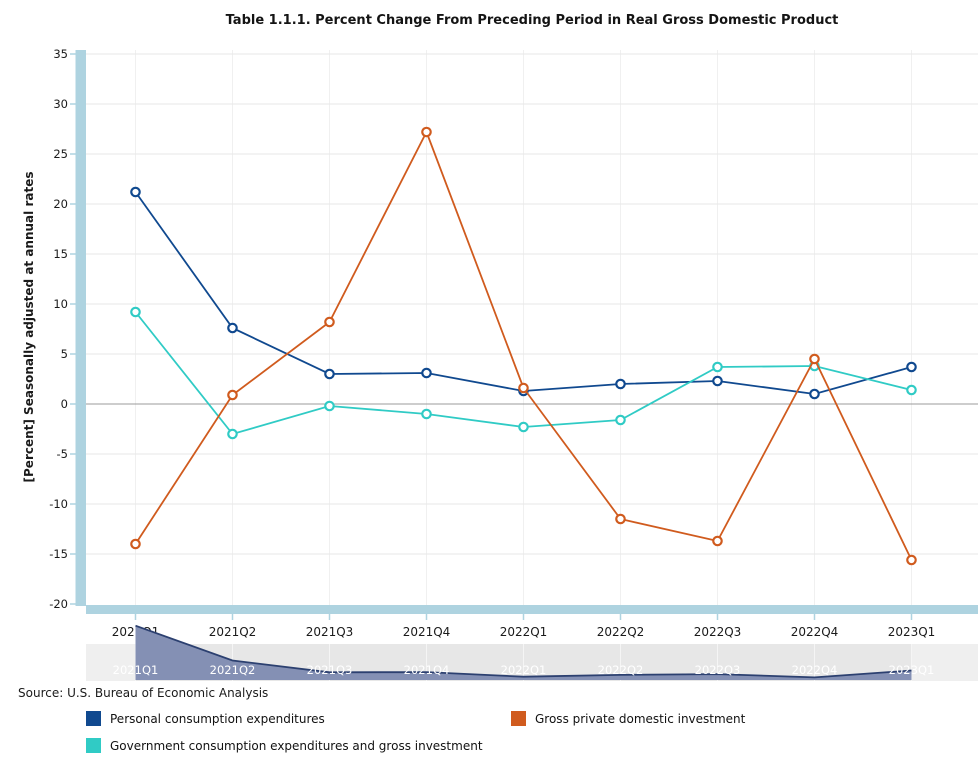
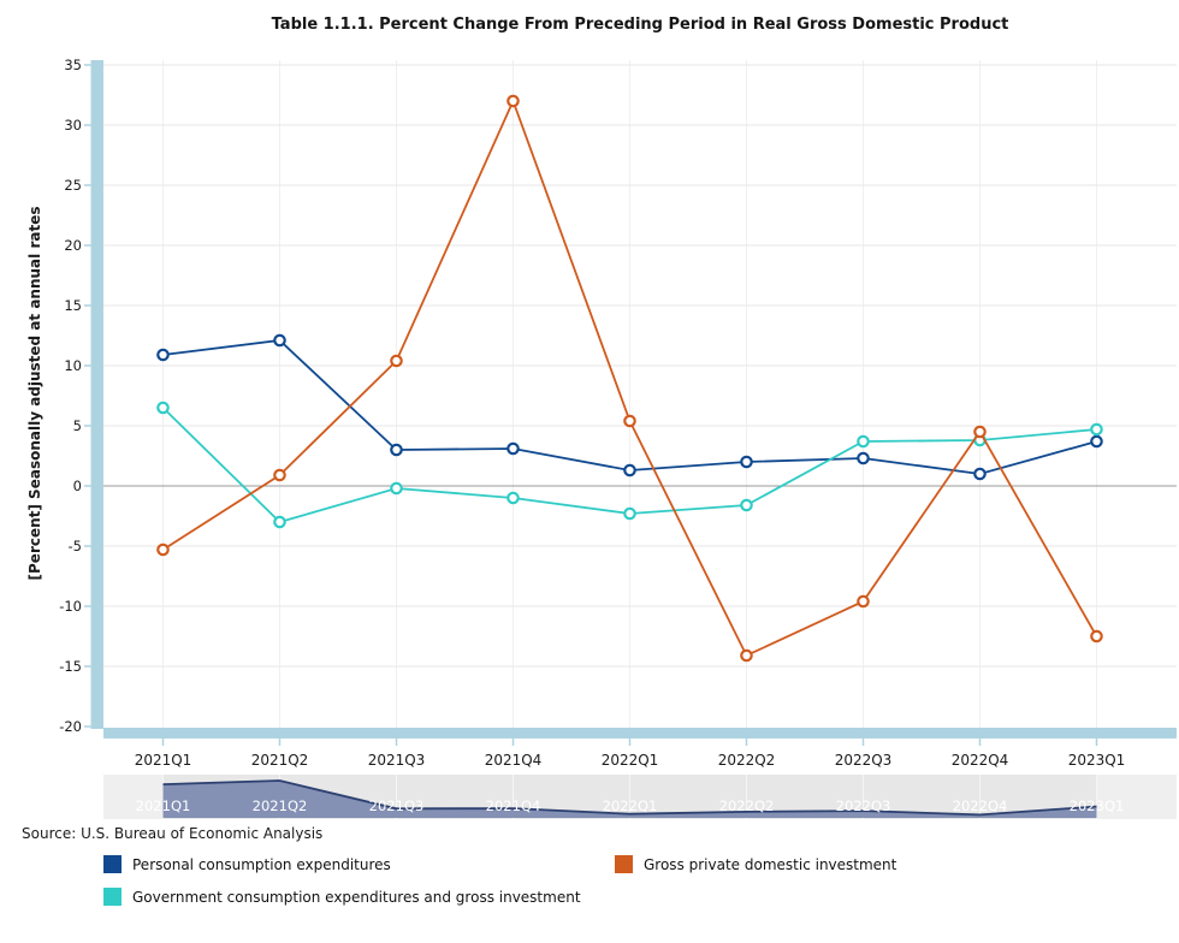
Personal consumption expenditures/2021Q1: 21.2 -> 10.9
Gross private domestic investment/2021Q1: -14.0 -> -5.3
Government consumption expenditures and gross investment/2021Q1: 9.2 -> 6.5
Personal consumption expenditures/2021Q2: 7.6 -> 12.1
Gross private domestic investment/2021Q3: 8.2 -> 10.4
Gross private domestic investment/2021Q4: 27.2 -> 32.0
Gross private domestic investment/2022Q1: 1.6 -> 5.4
Gross private domestic investment/2022Q2: -11.5 -> -14.1
Gross private domestic investment/2022Q3: -13.7 -> -9.6
Gross private domestic investment/2023Q1: -15.6 -> -12.5
Government consumption expenditures and gross investment/2023Q1: 1.4 -> 4.7
